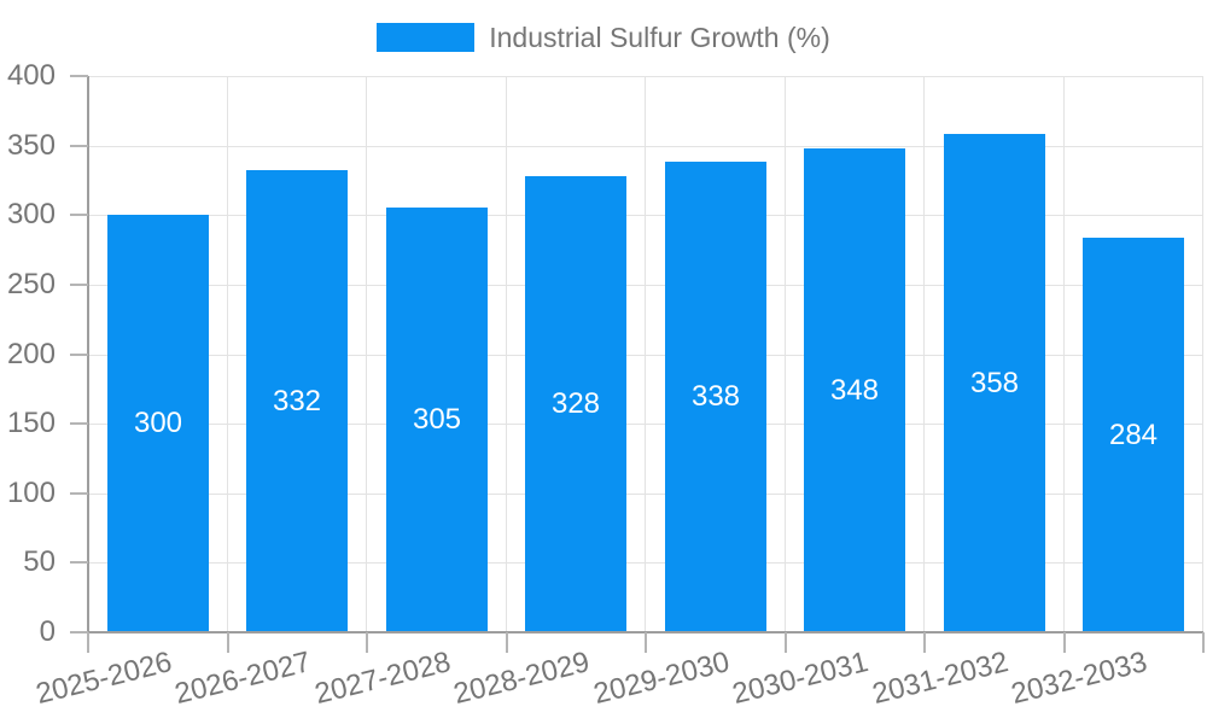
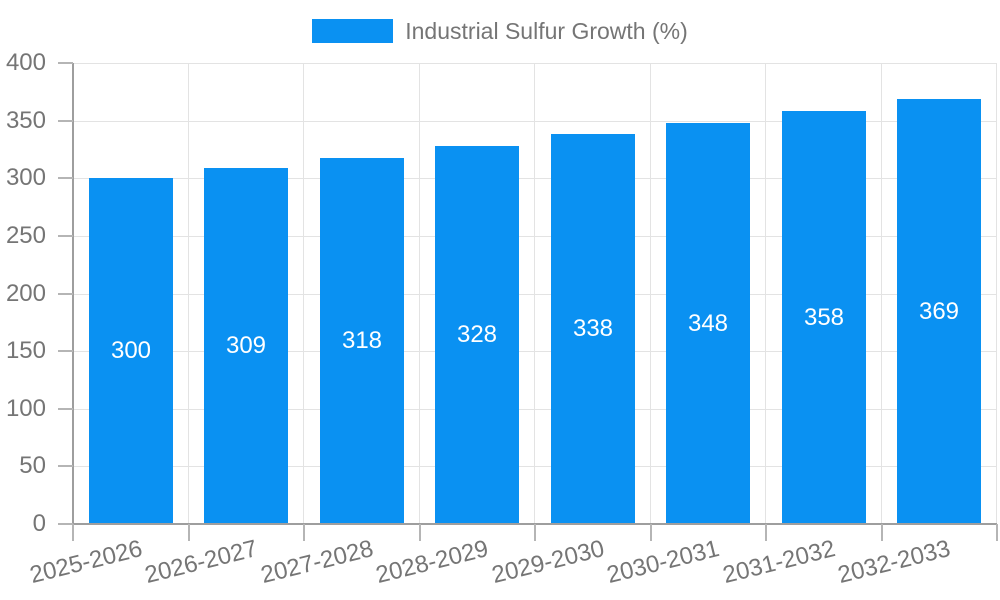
2026-2027: 332 -> 309
2027-2028: 305 -> 318
2032-2033: 284 -> 369
